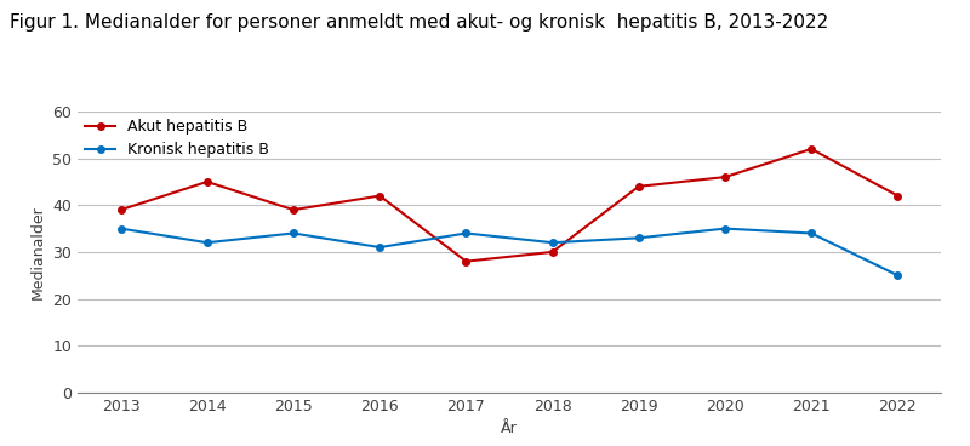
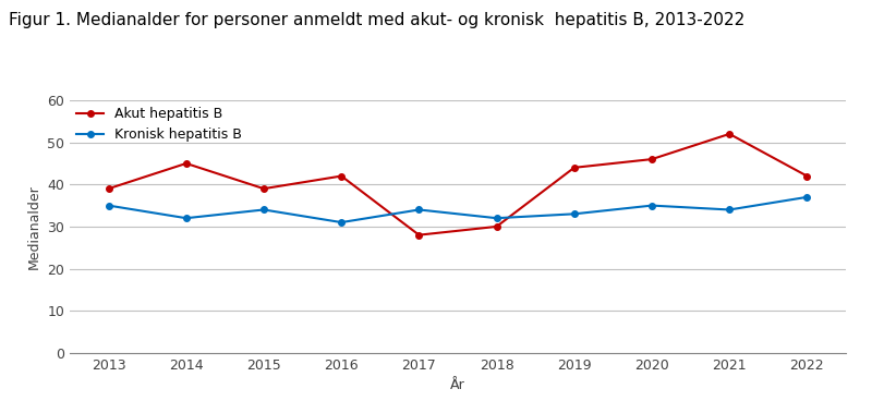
Kronisk hepatitis B/2022: 25 -> 37
